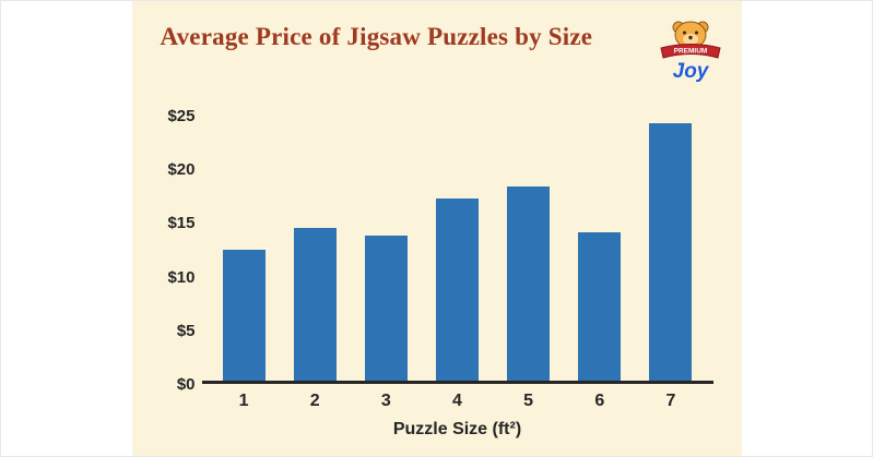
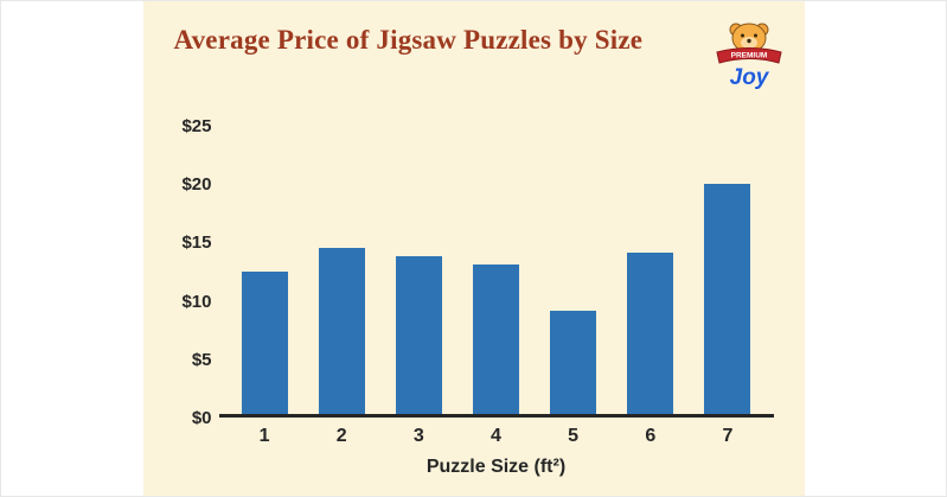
4: $17 -> $13
5: $18 -> $9
7: $24 -> $20
